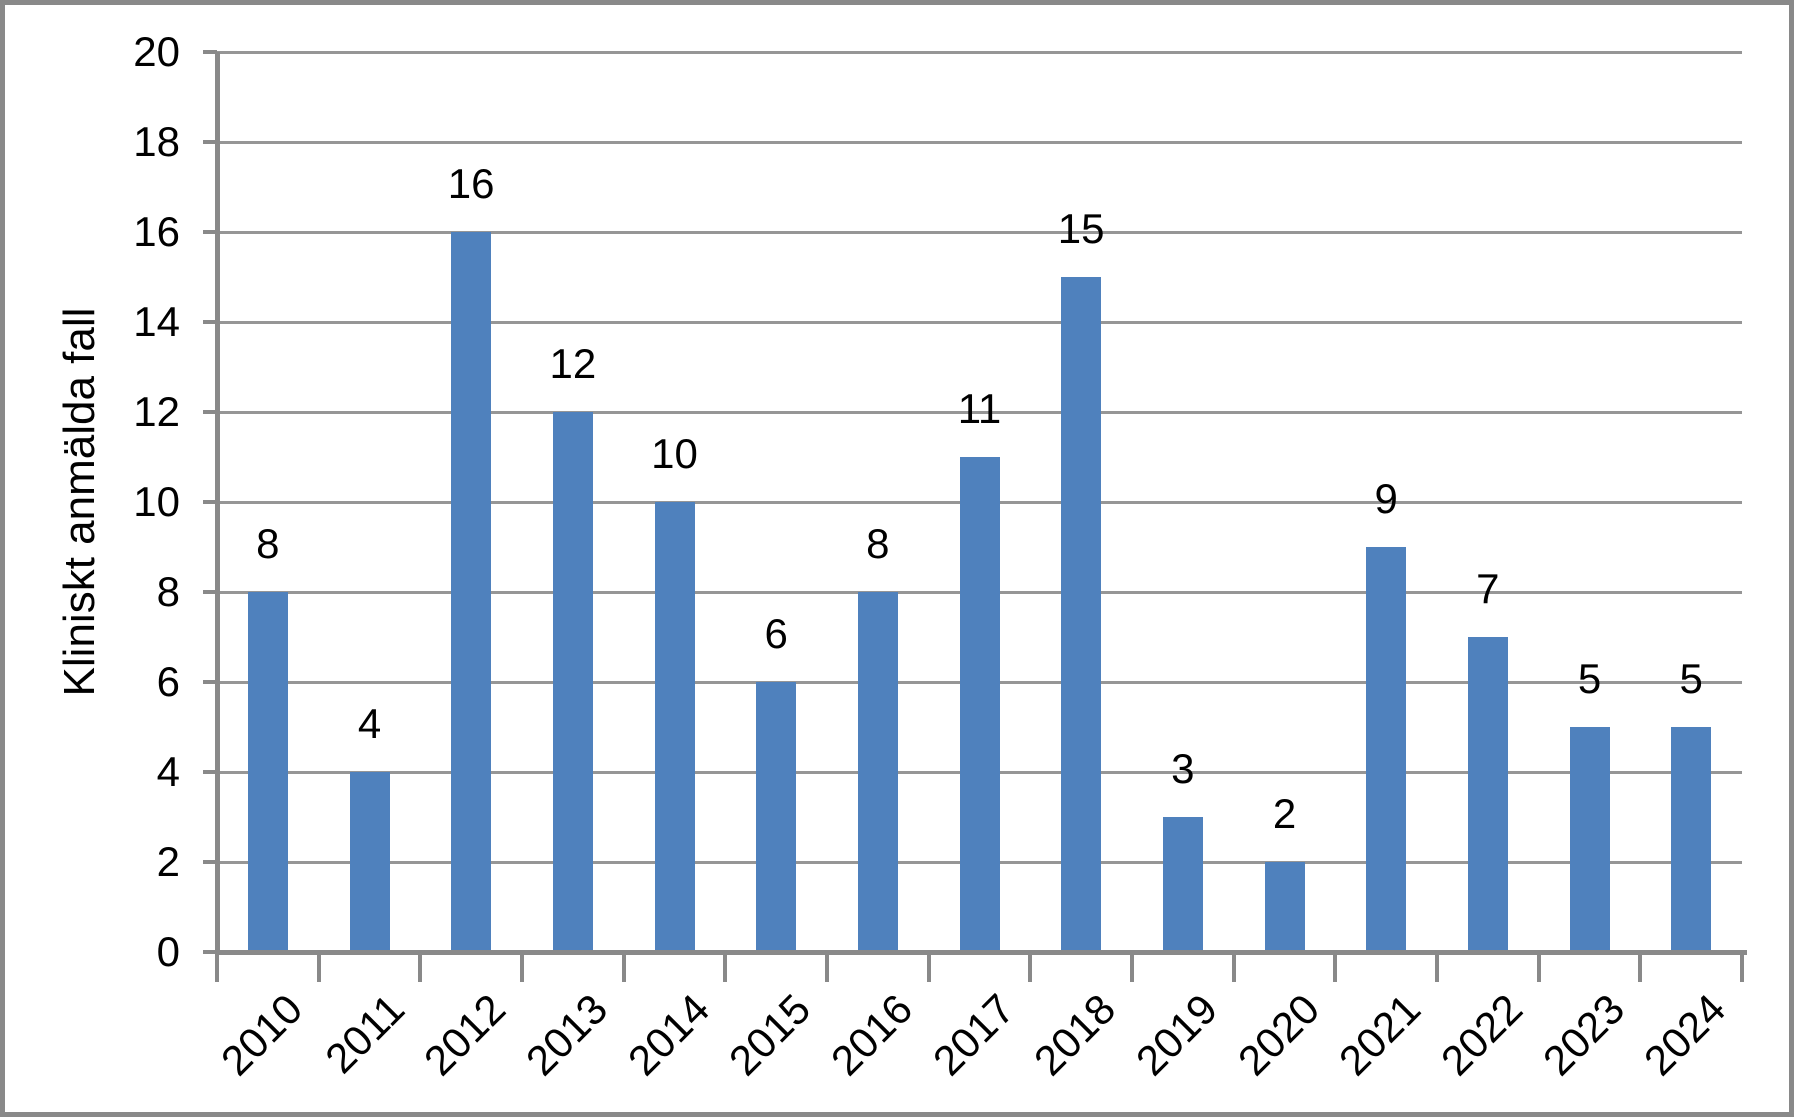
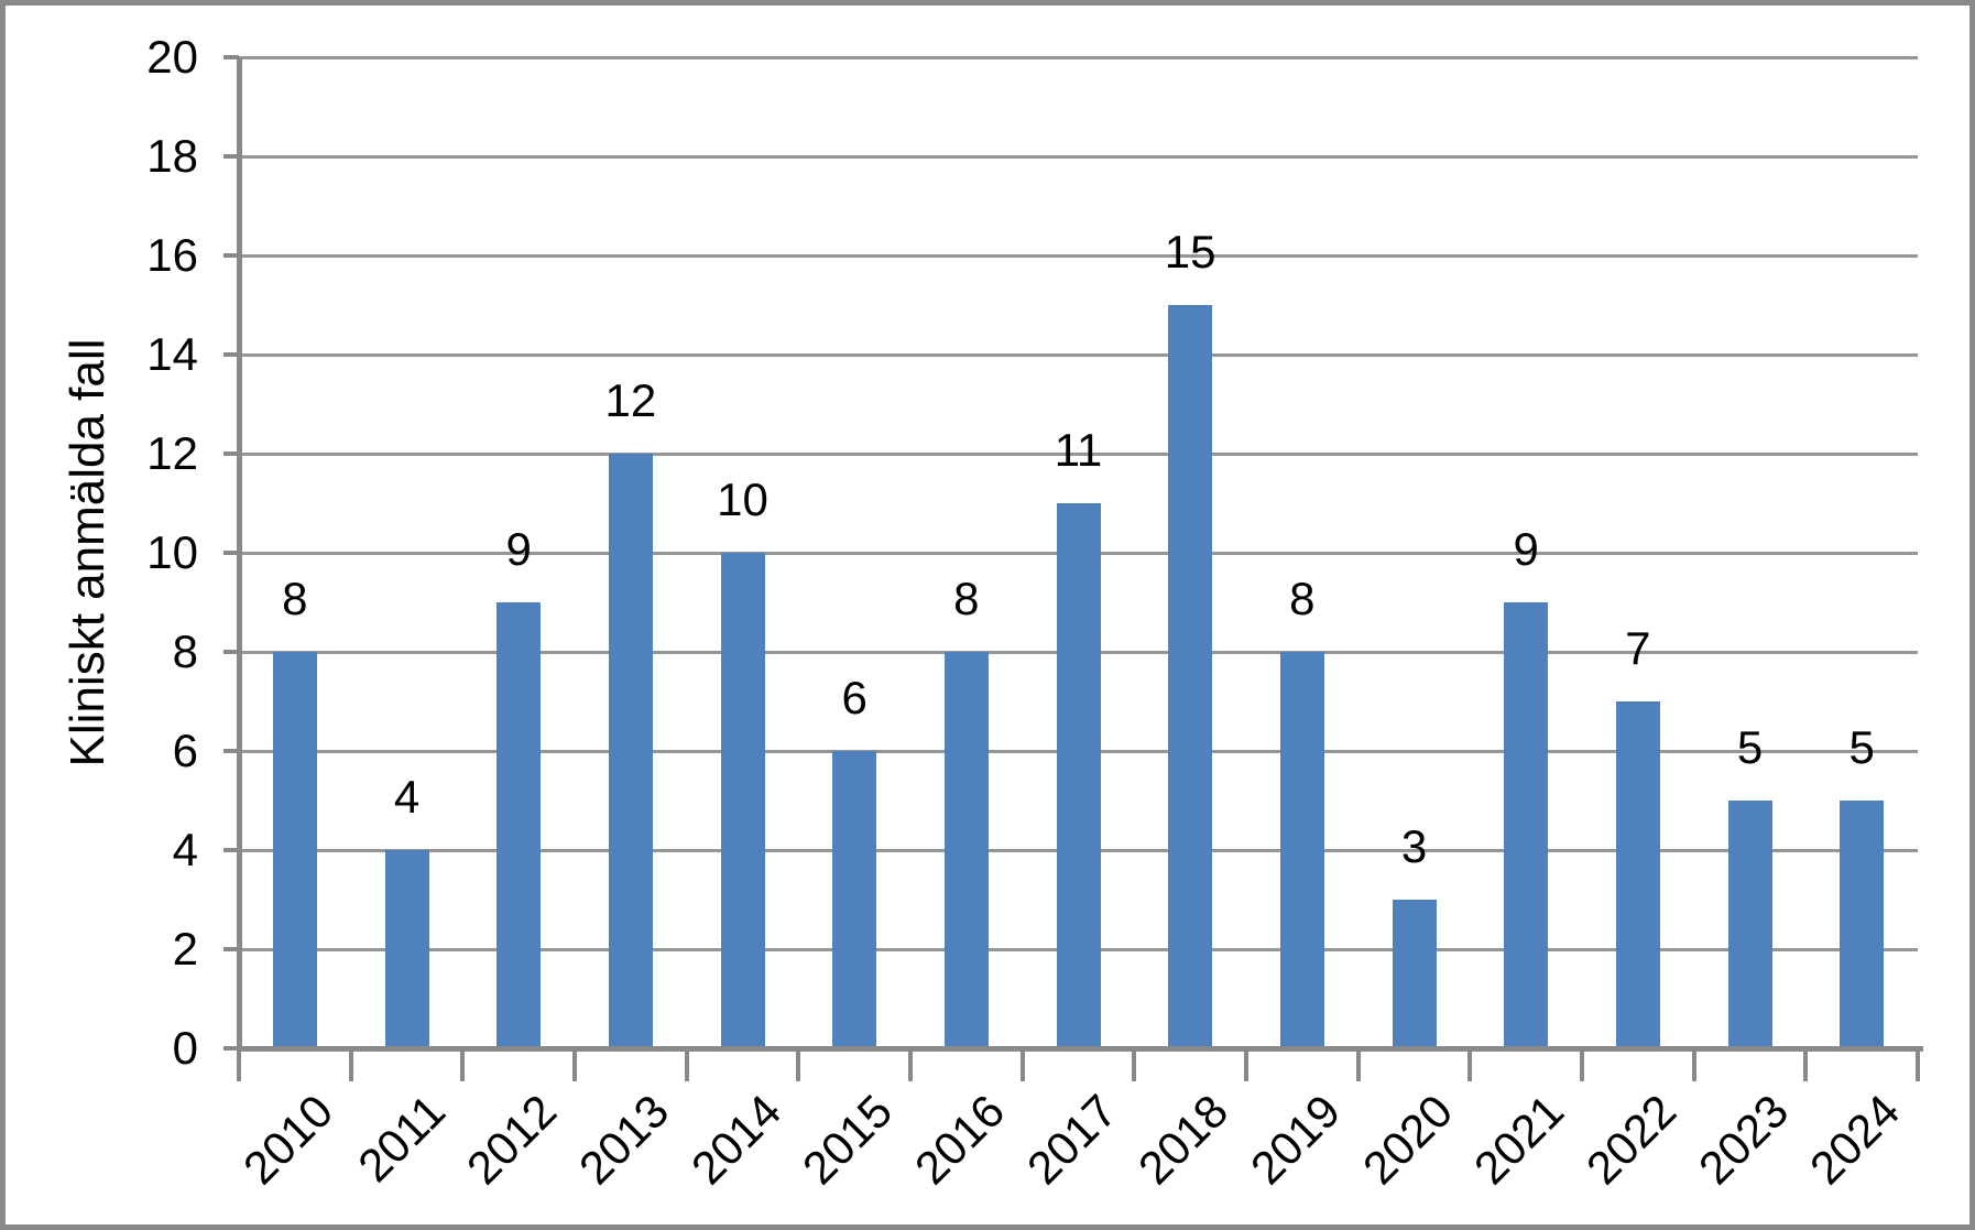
2012: 16 -> 9
2019: 3 -> 8
2020: 2 -> 3
